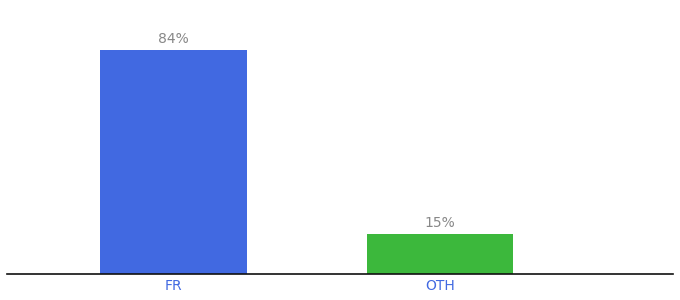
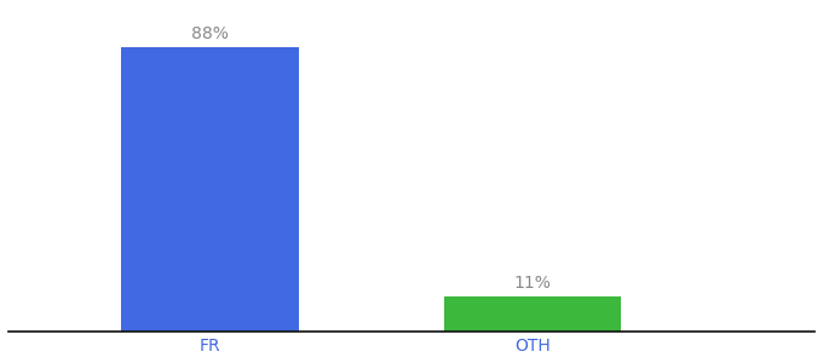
FR: 84% -> 88%
OTH: 15% -> 11%
